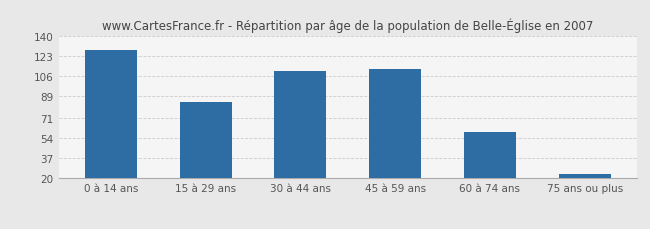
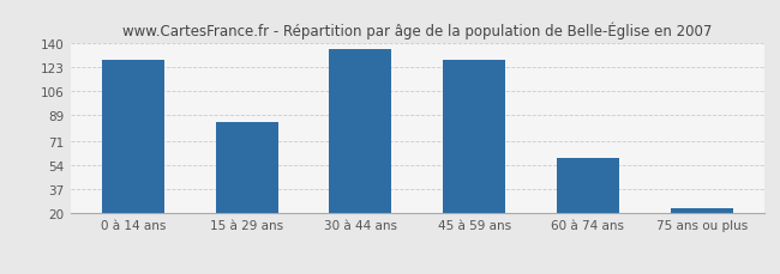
30 à 44 ans: 110 -> 136
45 à 59 ans: 112 -> 128
